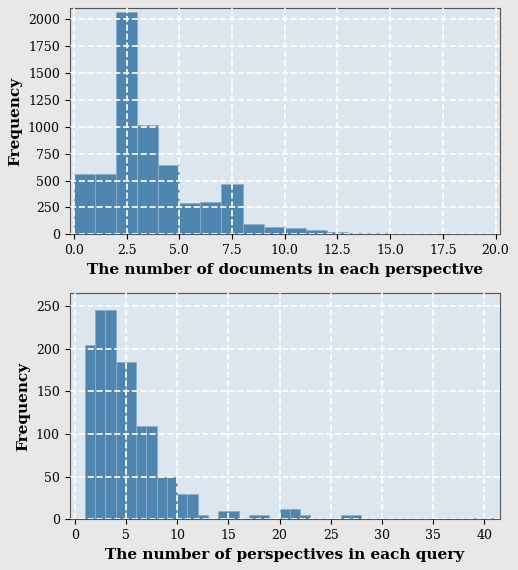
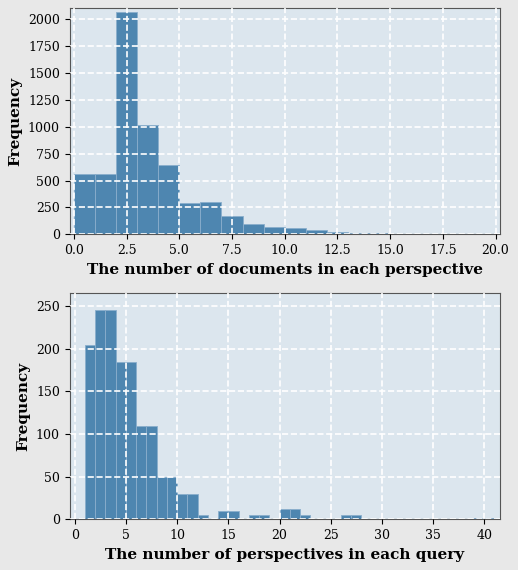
7.5: 470 -> 180
